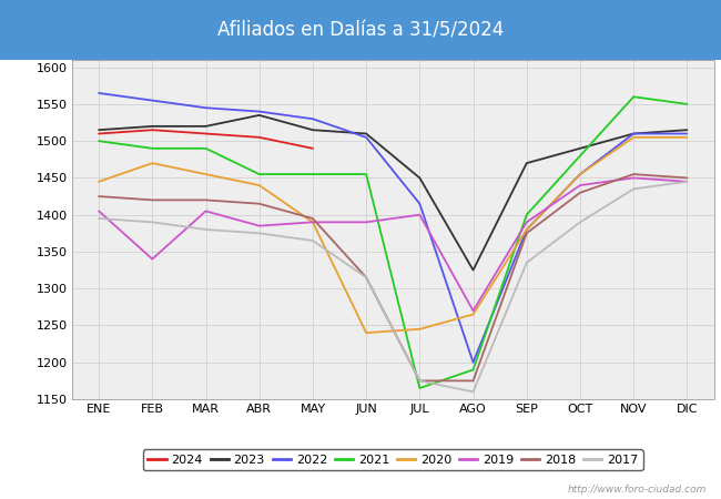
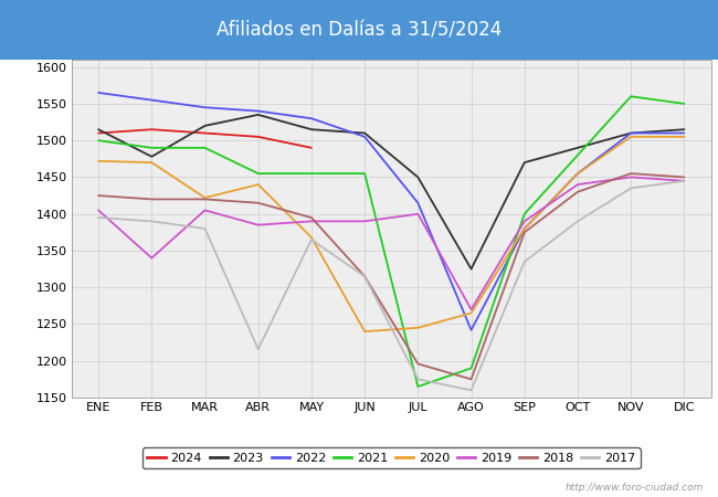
2020/ENE: 1445 -> 1472
2023/FEB: 1520 -> 1478
2020/MAR: 1455 -> 1422
2017/ABR: 1375 -> 1216
2020/MAY: 1390 -> 1368
2018/JUL: 1175 -> 1196
2022/AGO: 1200 -> 1242
